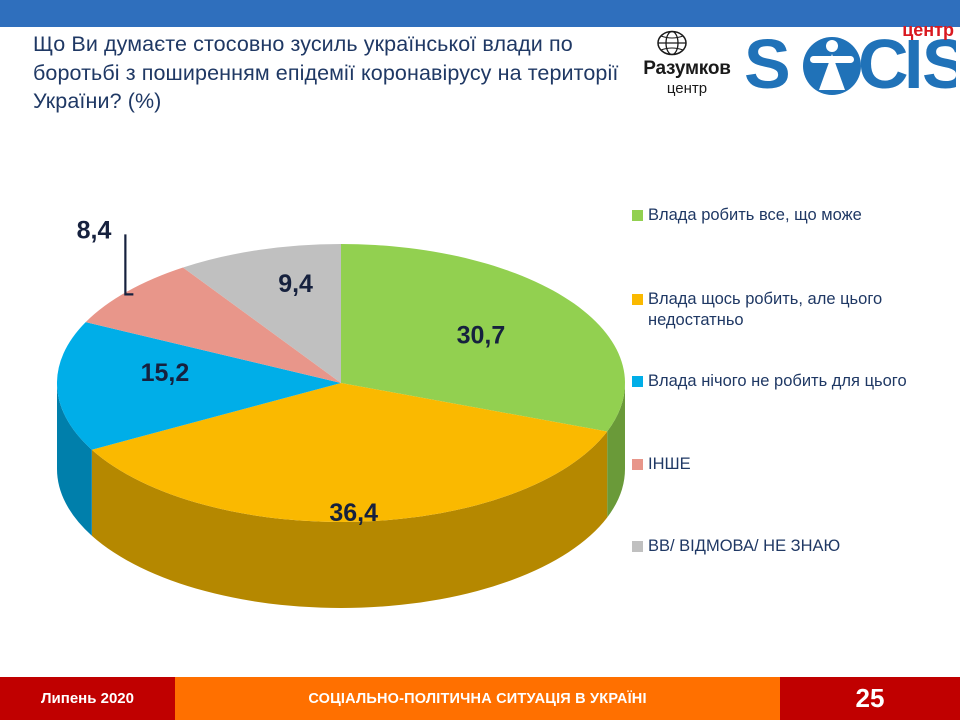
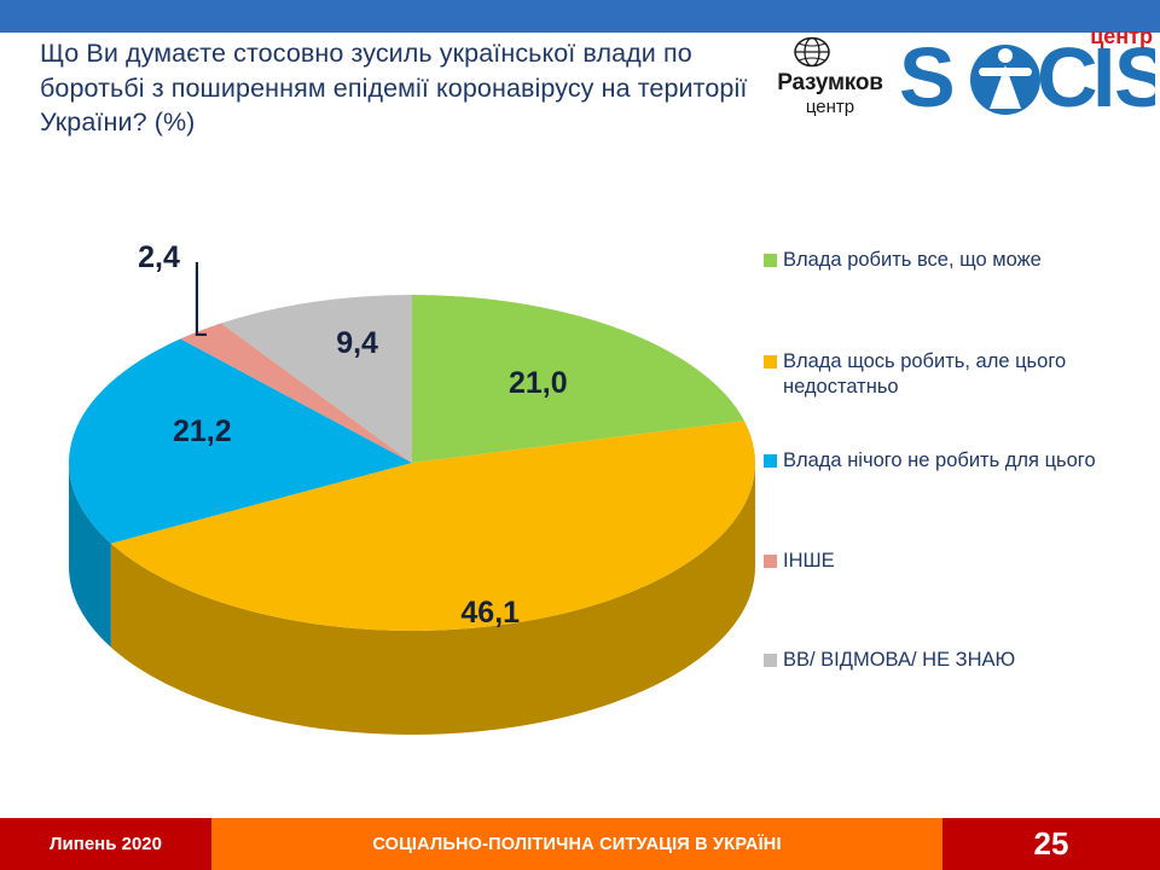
Влада робить все, що може: 30,7 -> 21,0
Влада щось робить, але цього недостатньо: 36,4 -> 46,1
Влада нічого не робить для цього: 15,2 -> 21,2
ІНШЕ: 8,4 -> 2,4
